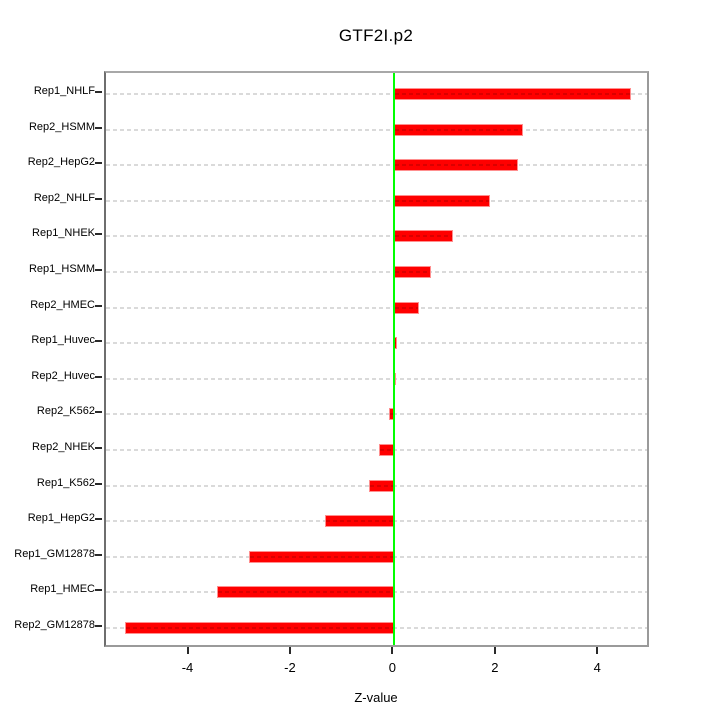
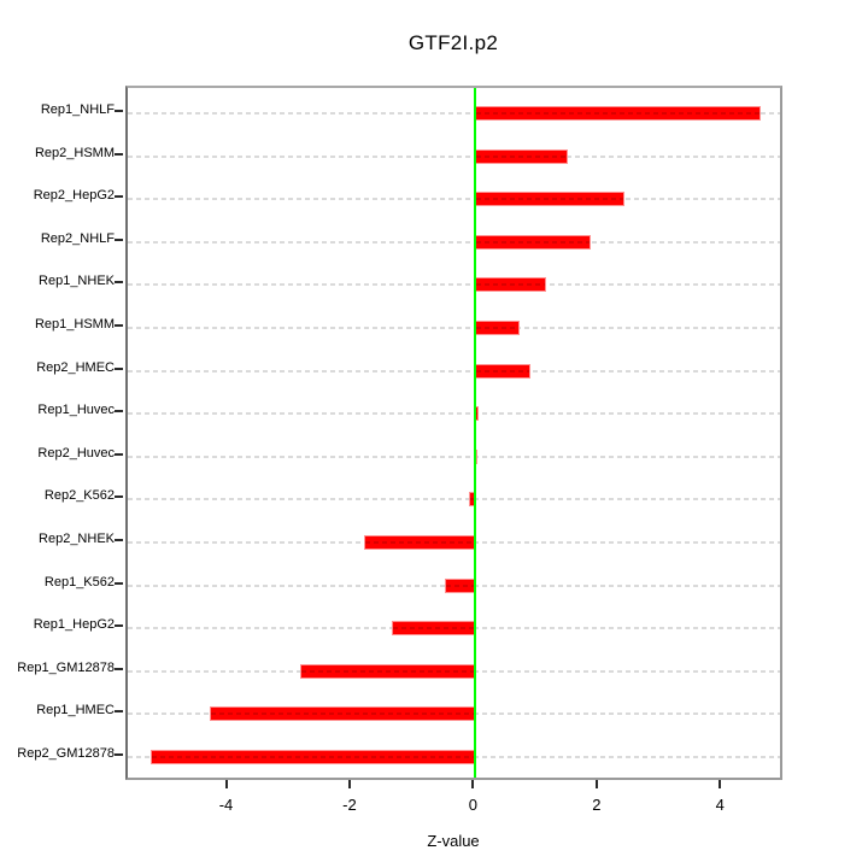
Rep2_HSMM: 2.5 -> 1.5
Rep2_HMEC: 0.5 -> 0.9
Rep2_NHEK: -0.3 -> -1.8
Rep1_HMEC: -3.5 -> -4.3
